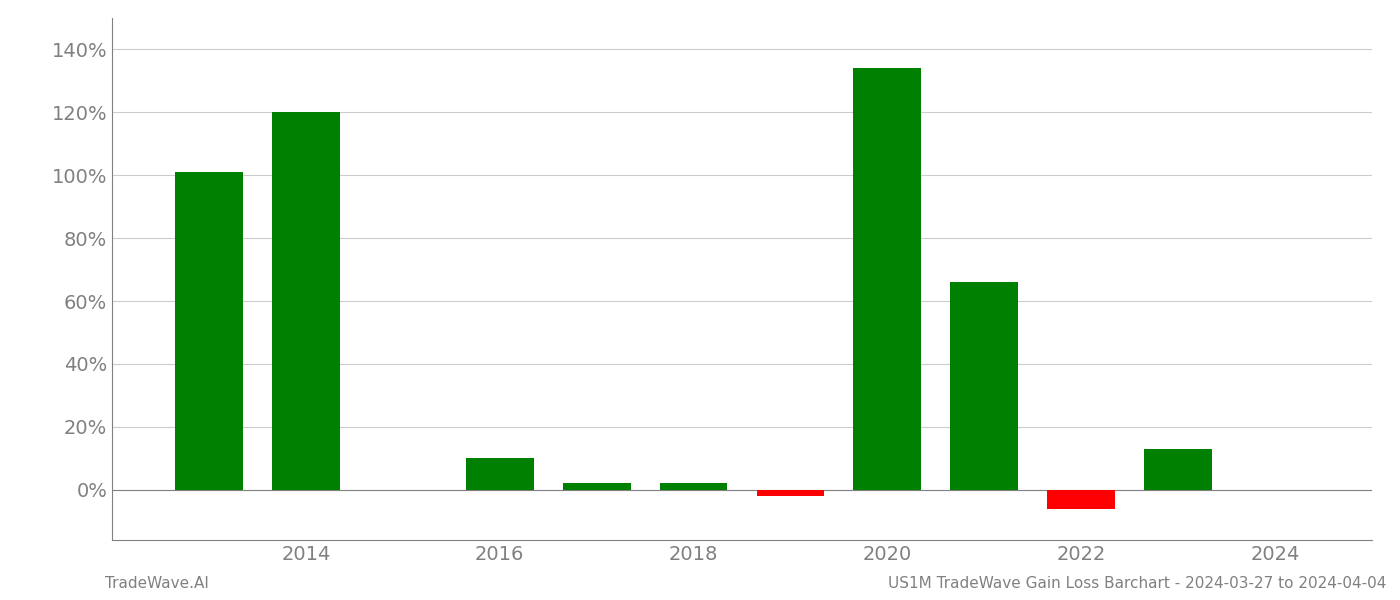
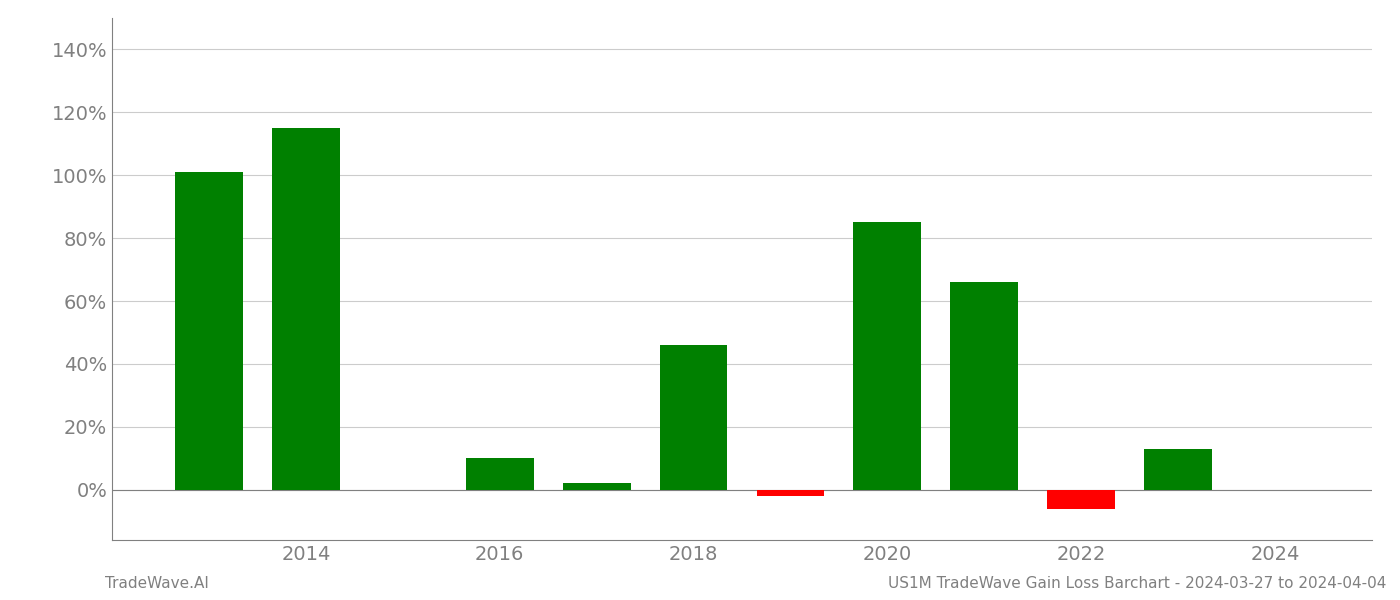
2014: 120% -> 115%
2018: 2% -> 46%
2020: 134% -> 85%
